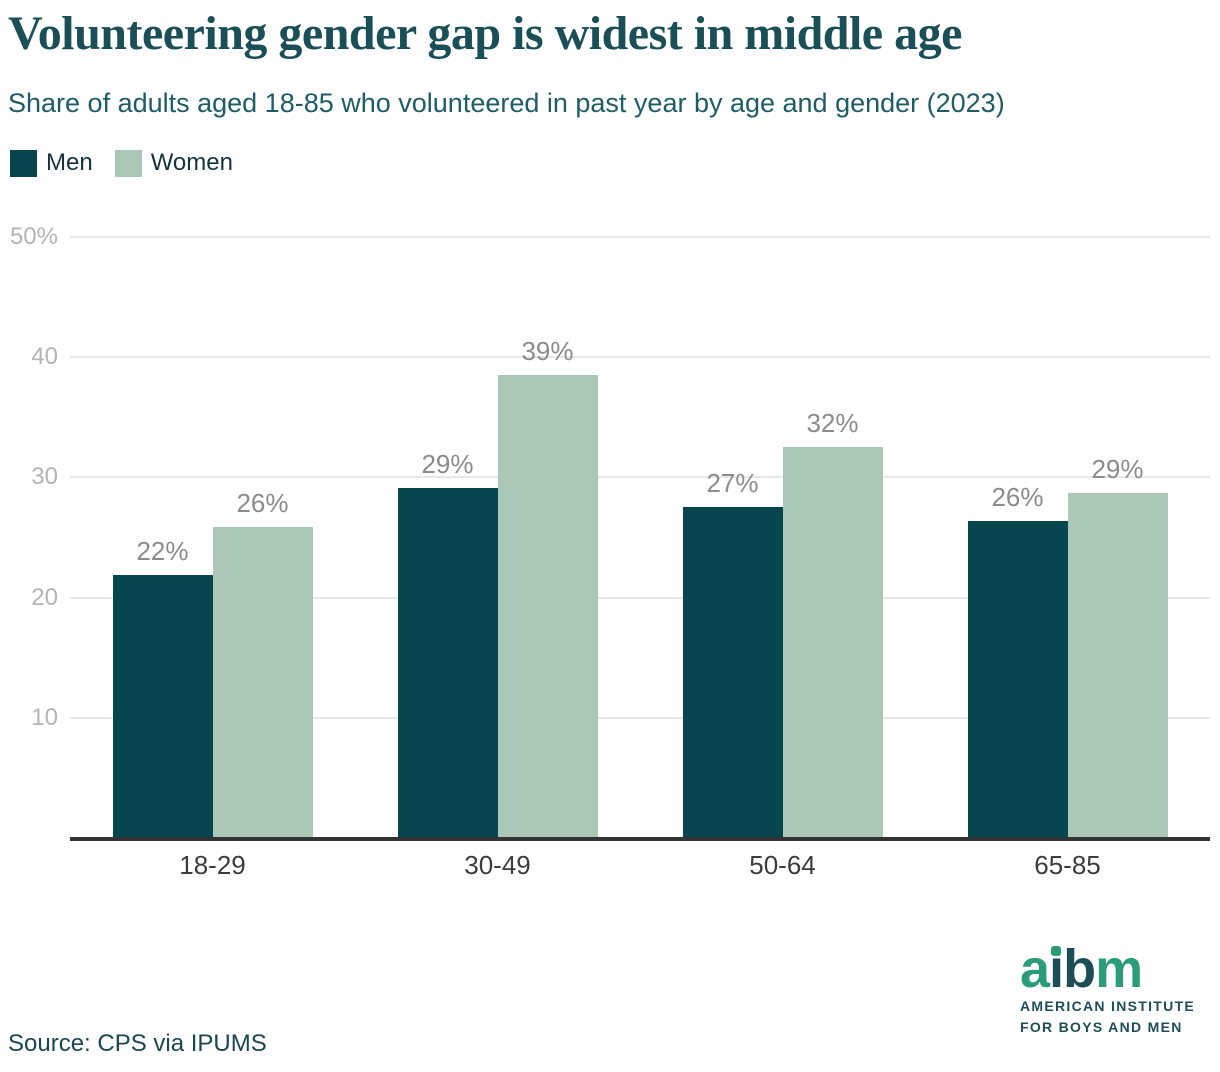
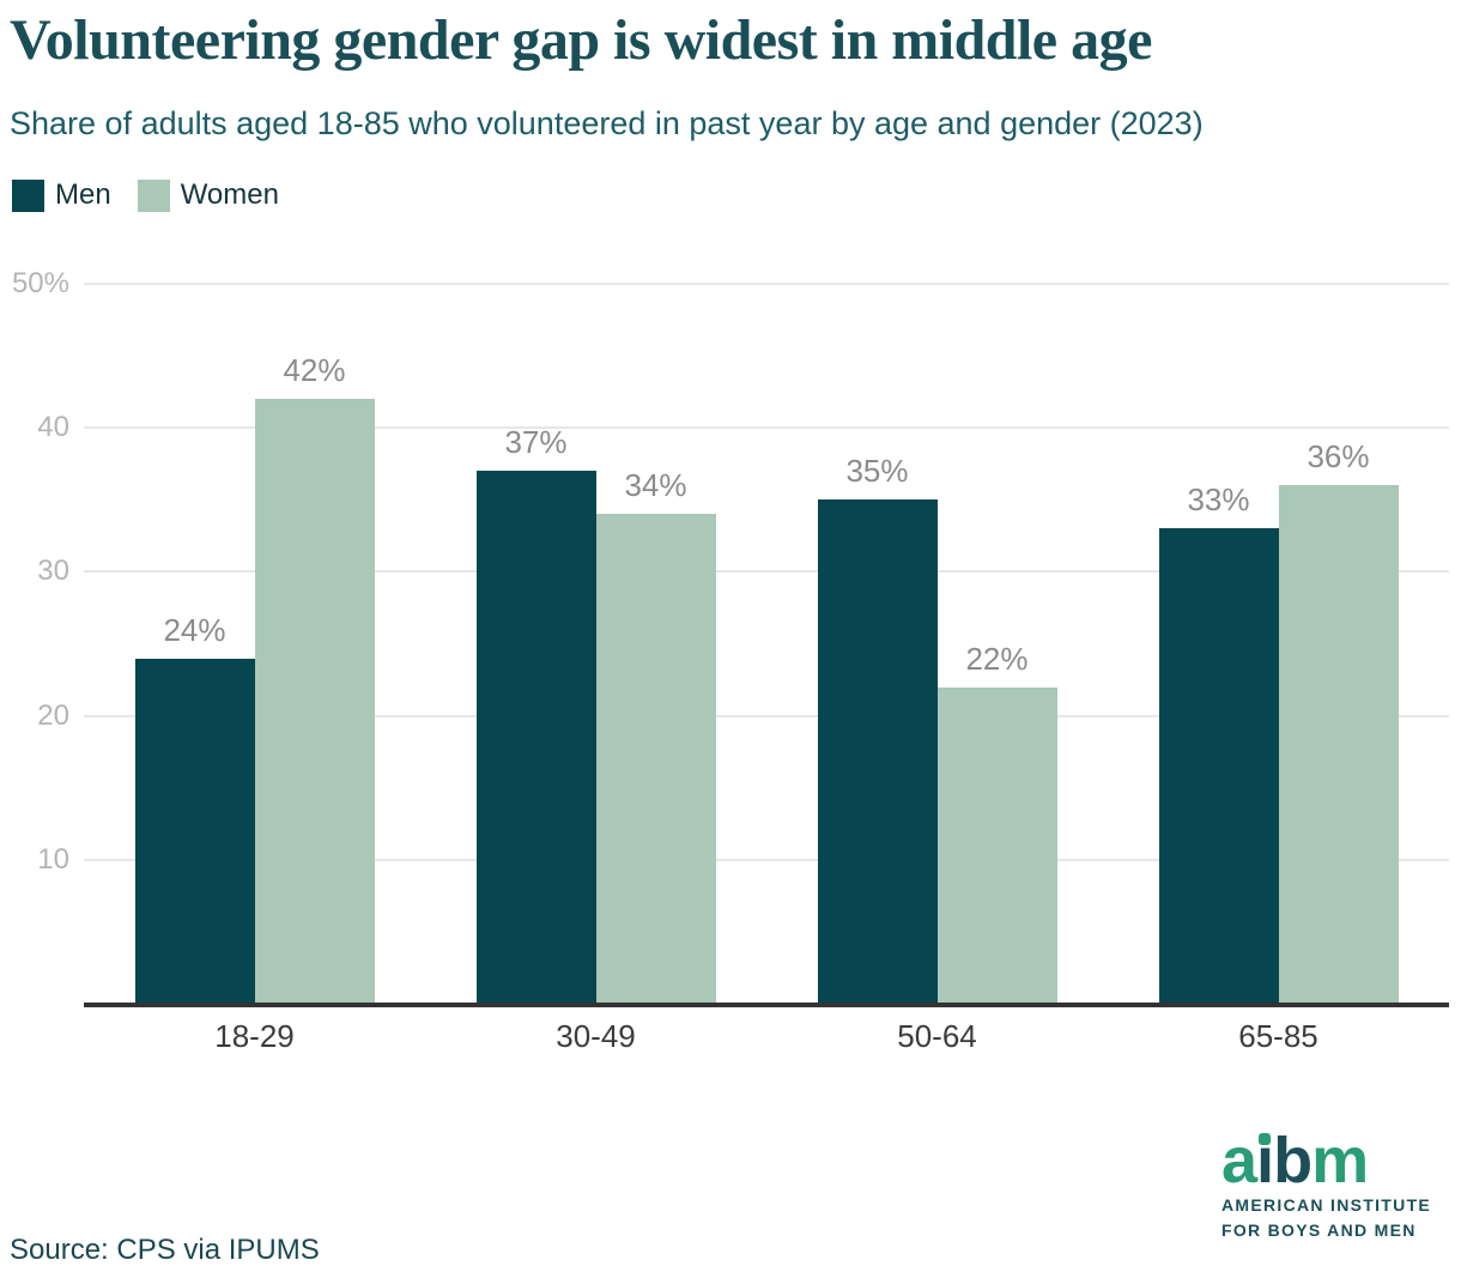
Men/18-29: 22% -> 24%
Women/18-29: 26% -> 42%
Men/30-49: 29% -> 37%
Women/30-49: 39% -> 34%
Men/50-64: 27% -> 35%
Women/50-64: 32% -> 22%
Men/65-85: 26% -> 33%
Women/65-85: 29% -> 36%
